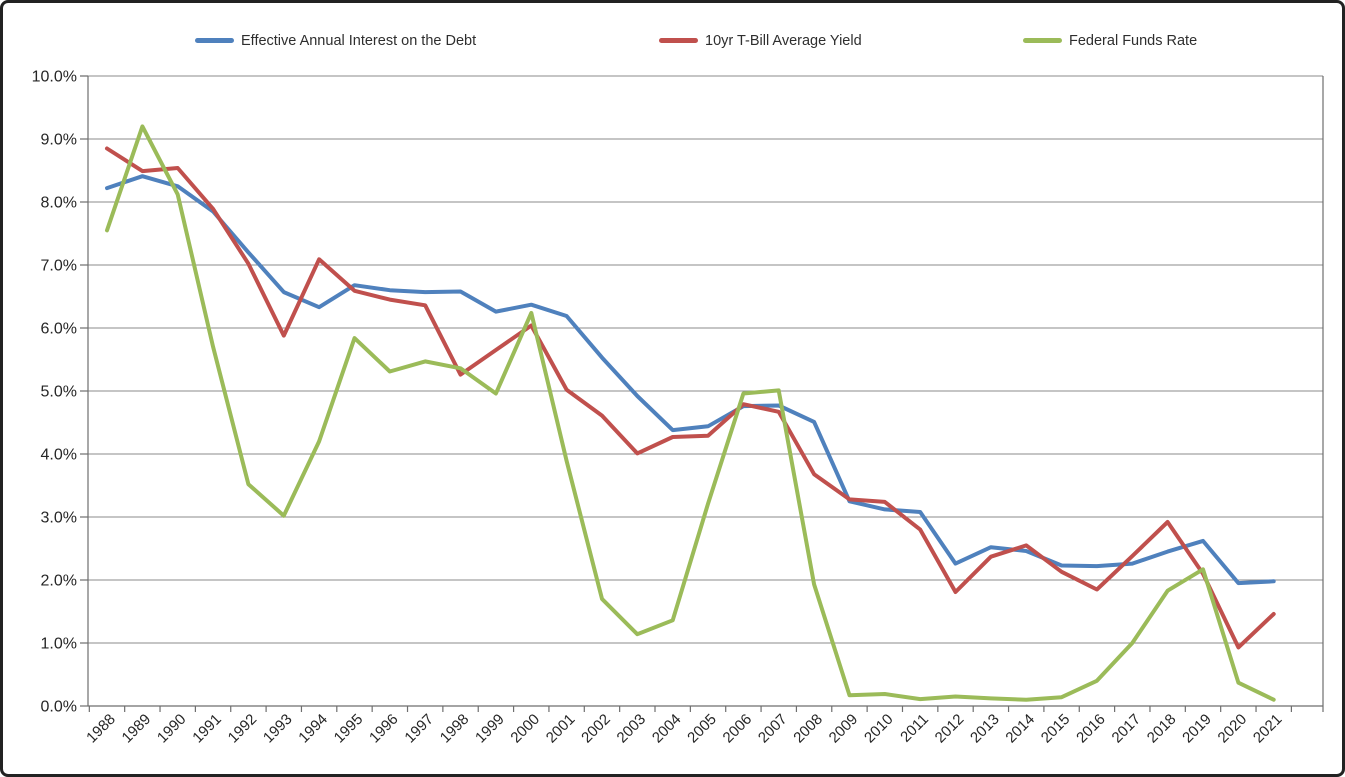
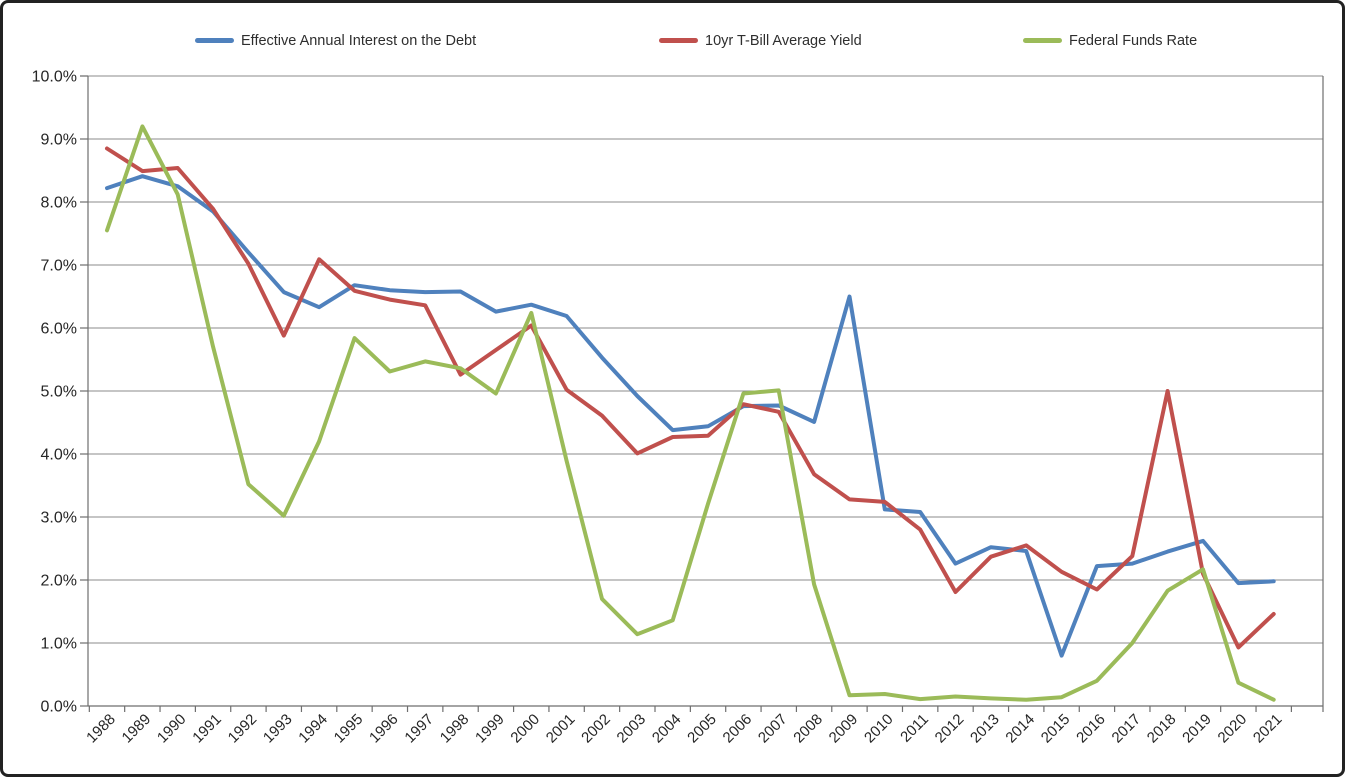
Effective Annual Interest on the Debt/2009: 3.2% -> 6.5%
Effective Annual Interest on the Debt/2015: 2.2% -> 0.8%
10yr T-Bill Average Yield/2018: 2.9% -> 5.0%
